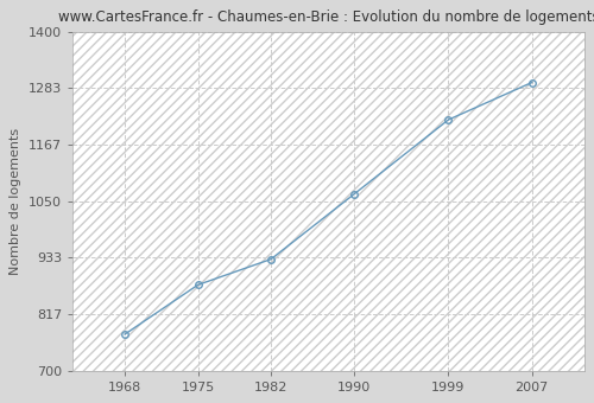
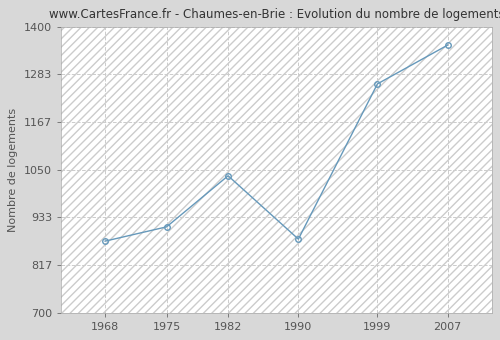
1968: 775 -> 875
1975: 877 -> 910
1982: 930 -> 1035
1990: 1065 -> 880
1999: 1218 -> 1260
2007: 1295 -> 1355
